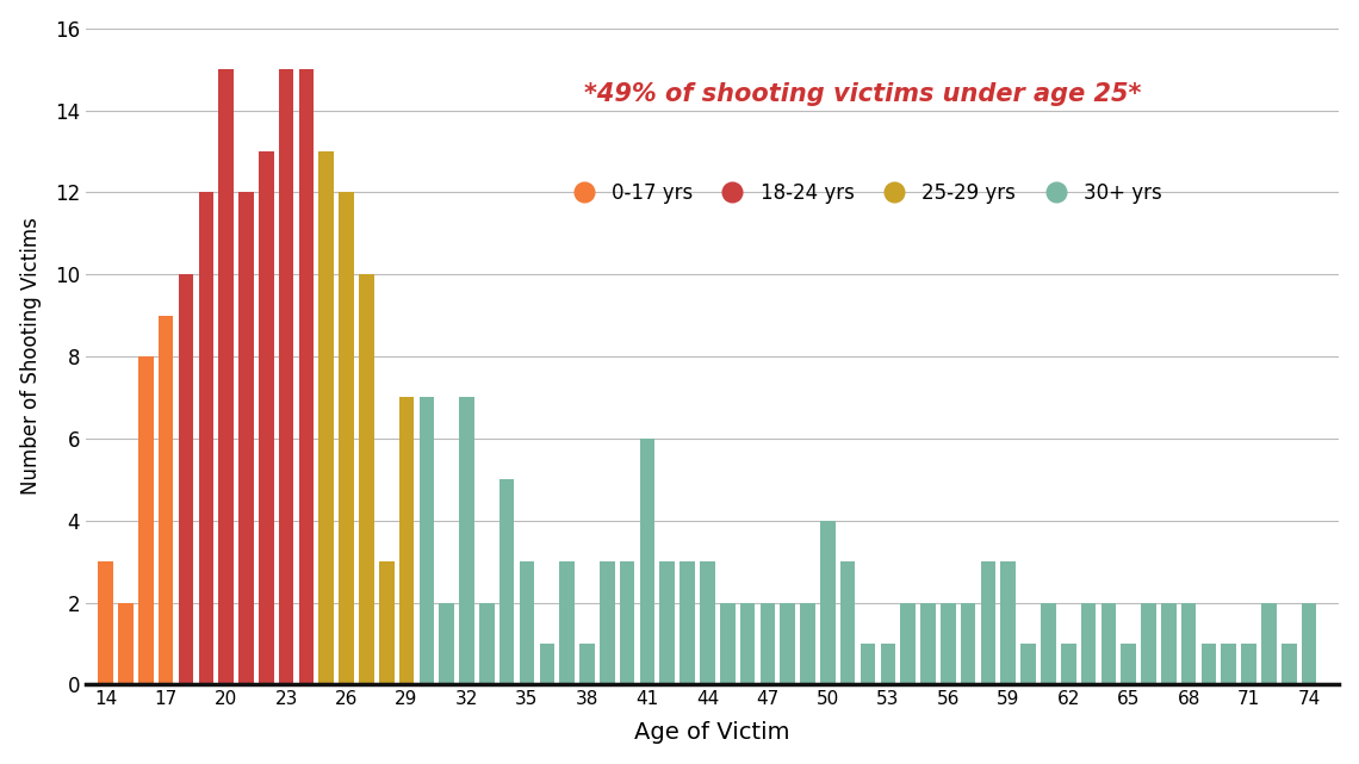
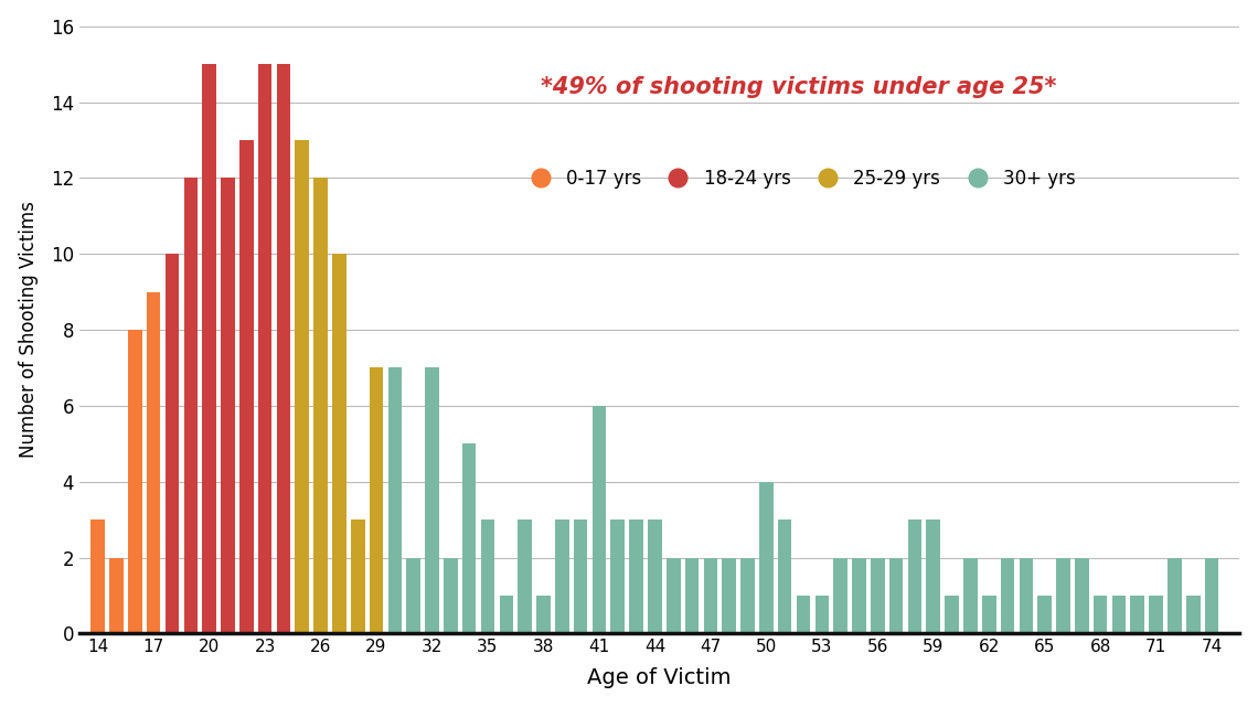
68: 2 -> 1
